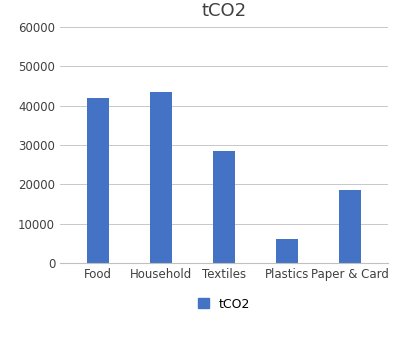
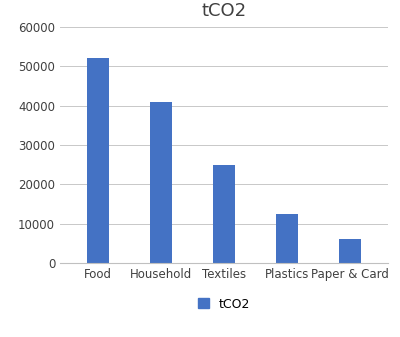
Food: 42000 -> 52000
Household: 43500 -> 41000
Textiles: 28500 -> 25000
Plastics: 6000 -> 12500
Paper & Card: 18500 -> 6000
